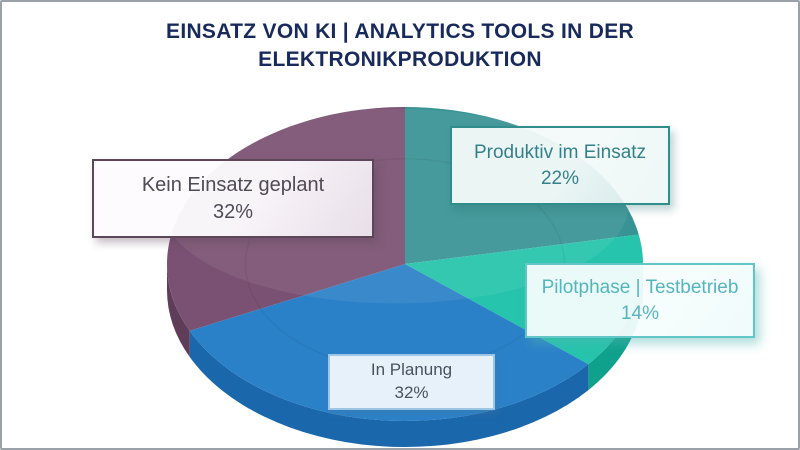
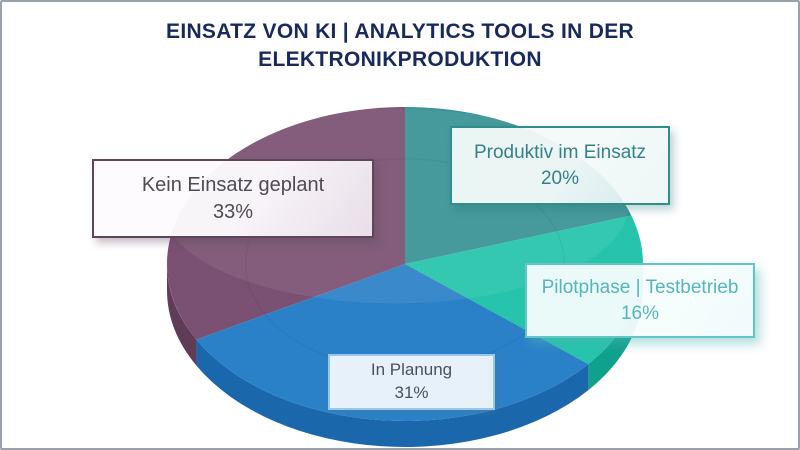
Produktiv im Einsatz: 22% -> 20%
Pilotphase | Testbetrieb: 14% -> 16%
In Planung: 32% -> 31%
Kein Einsatz geplant: 32% -> 33%
